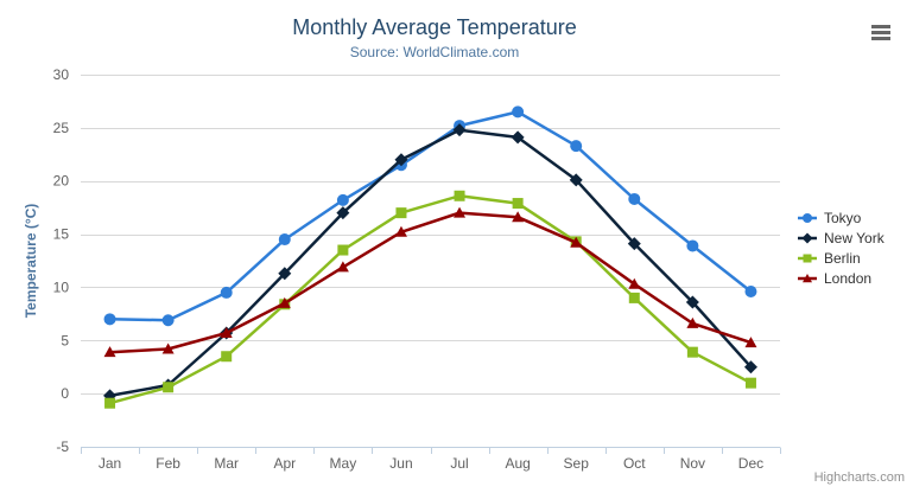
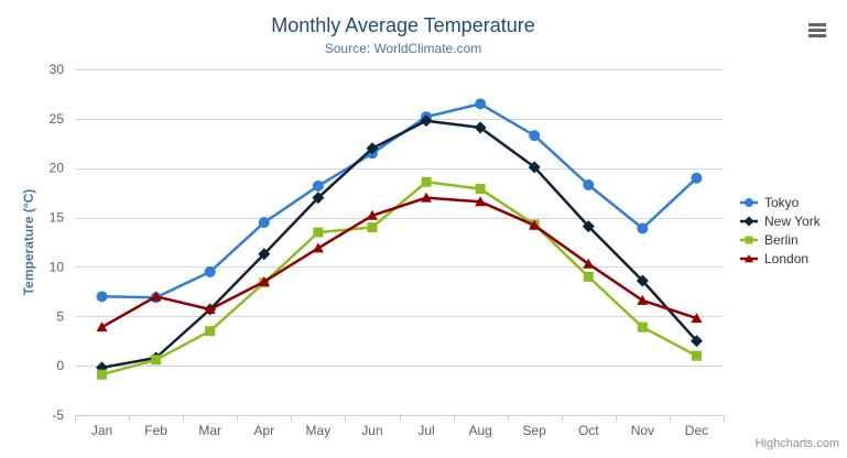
London/Feb: 4 -> 7
Berlin/Jun: 17 -> 14
Tokyo/Dec: 10 -> 19
